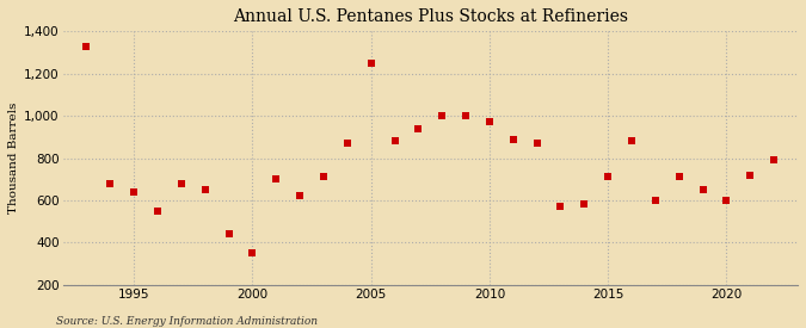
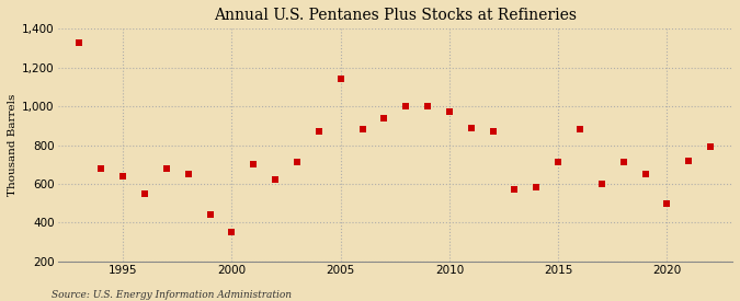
2005: 1,250 -> 1,140
2020: 600 -> 500
